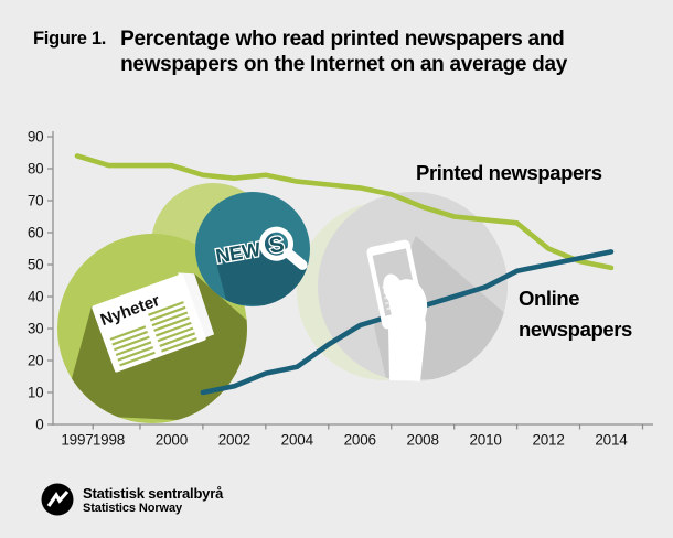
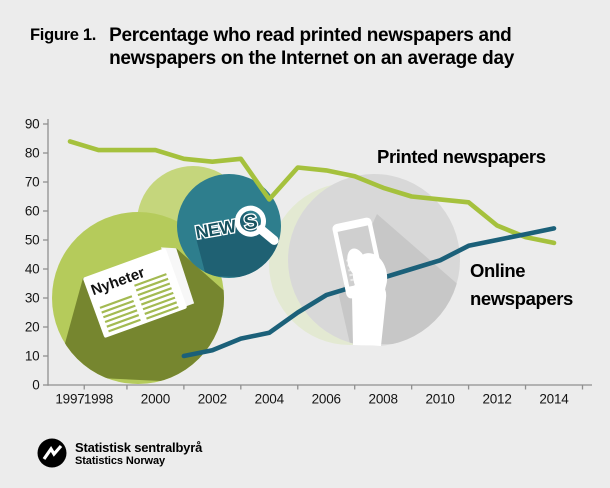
Printed newspapers/2004: 76 -> 64
